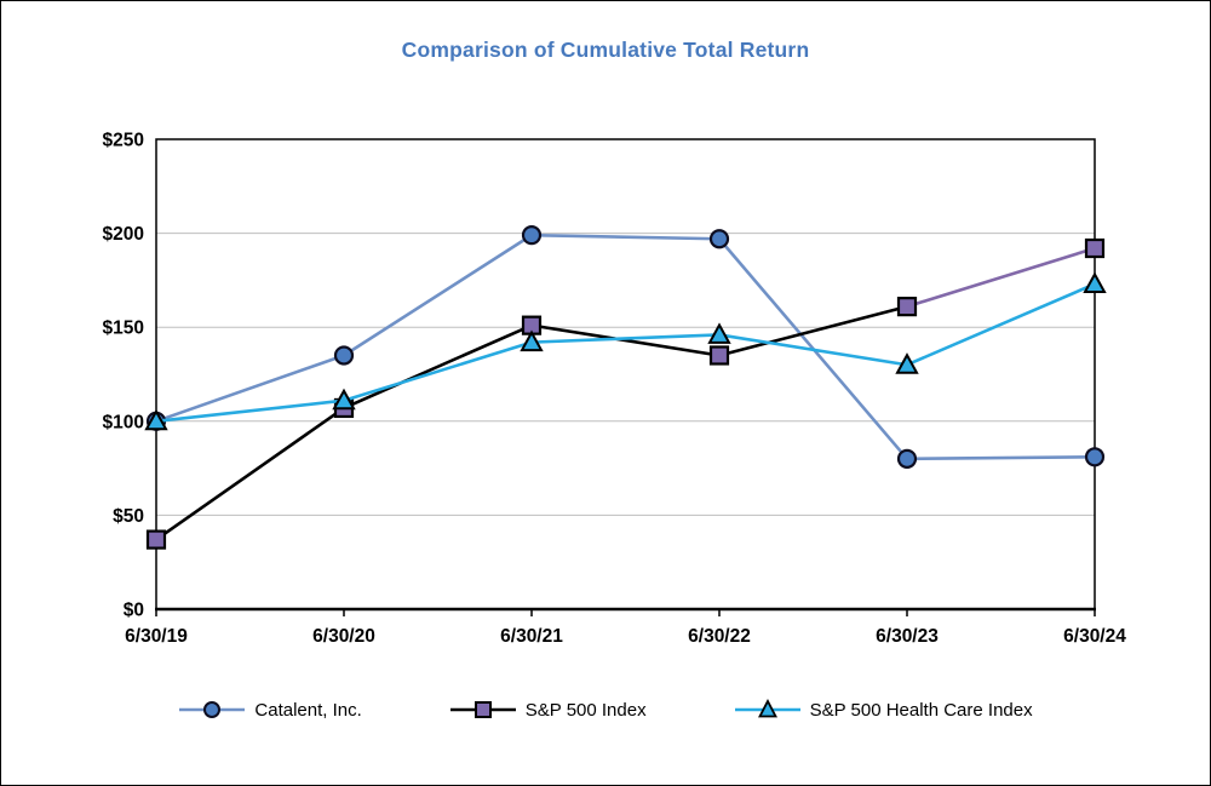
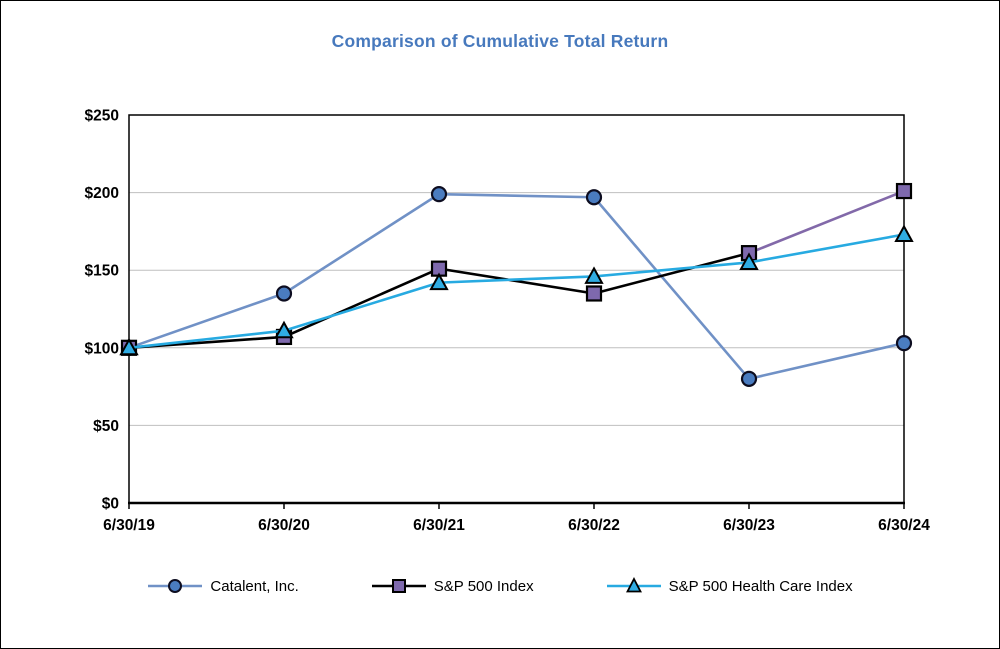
S&P 500 Index/6/30/19: $37 -> $100
S&P 500 Health Care Index/6/30/23: $130 -> $155
Catalent, Inc./6/30/24: $81 -> $103
S&P 500 Index/6/30/24: $192 -> $201
